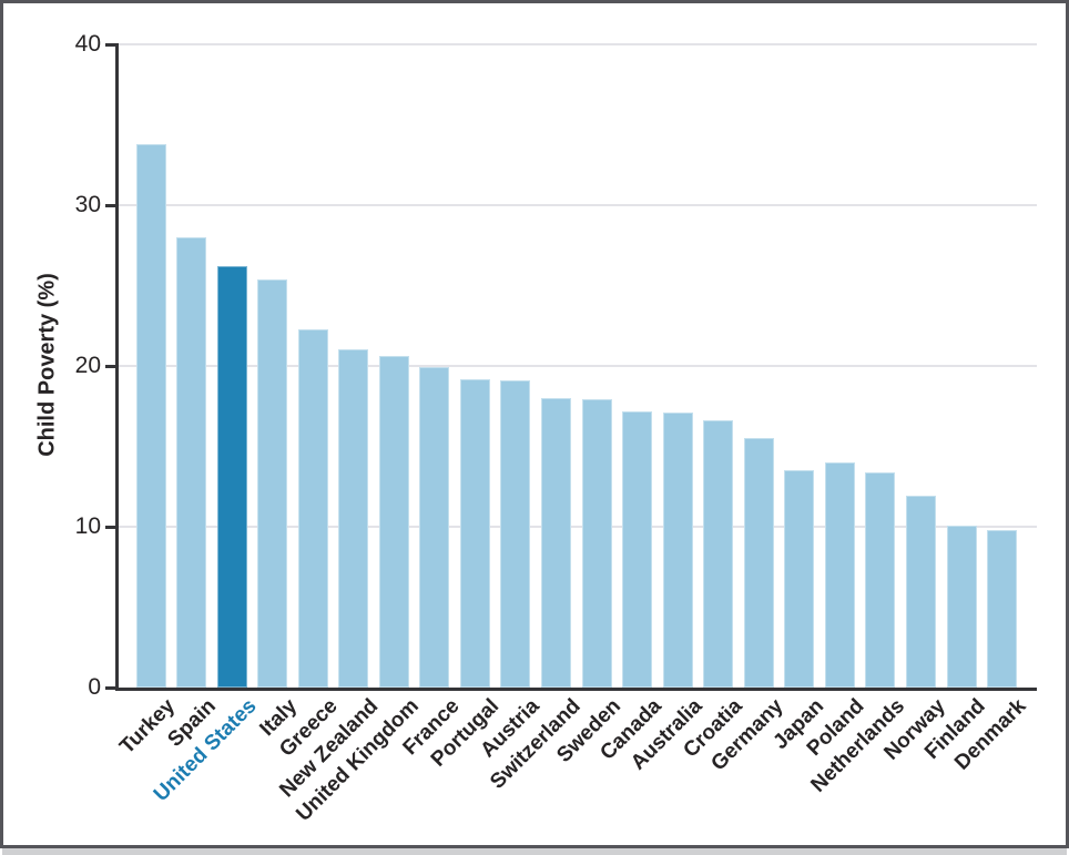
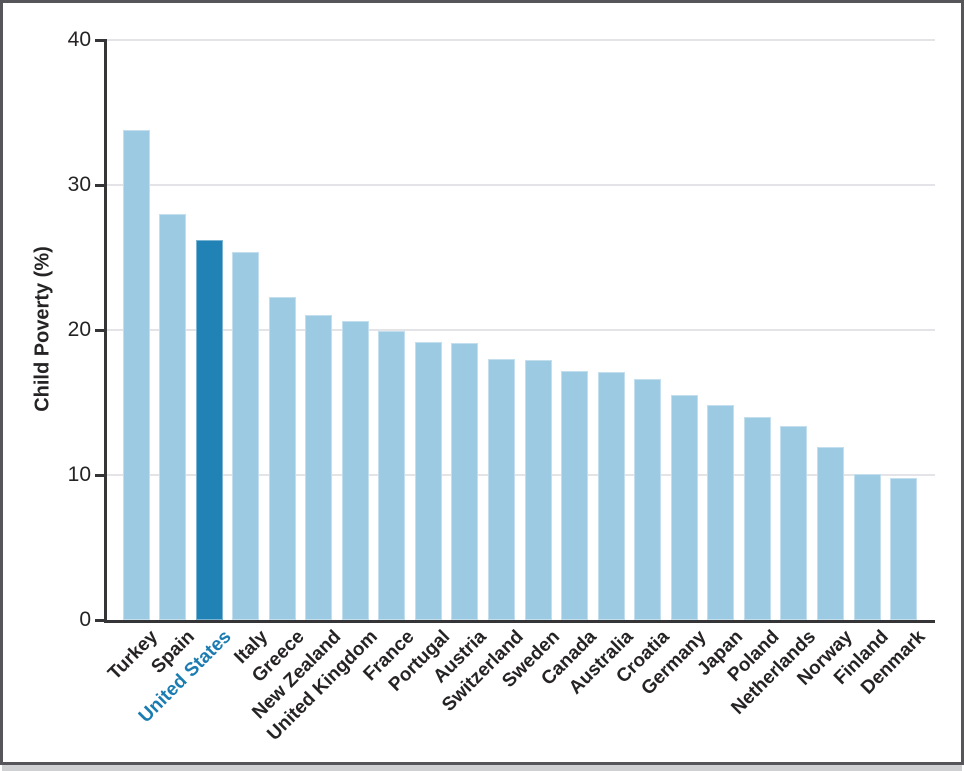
Japan: 13.5 -> 14.8
